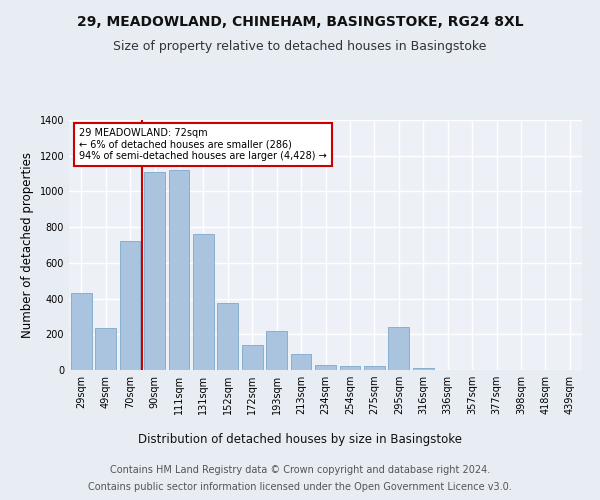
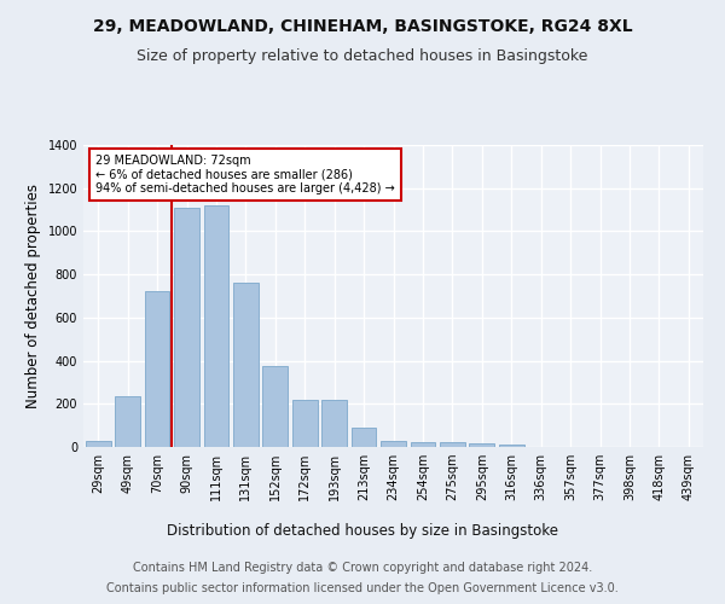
29sqm: 430 -> 30
172sqm: 140 -> 220
295sqm: 240 -> 20
